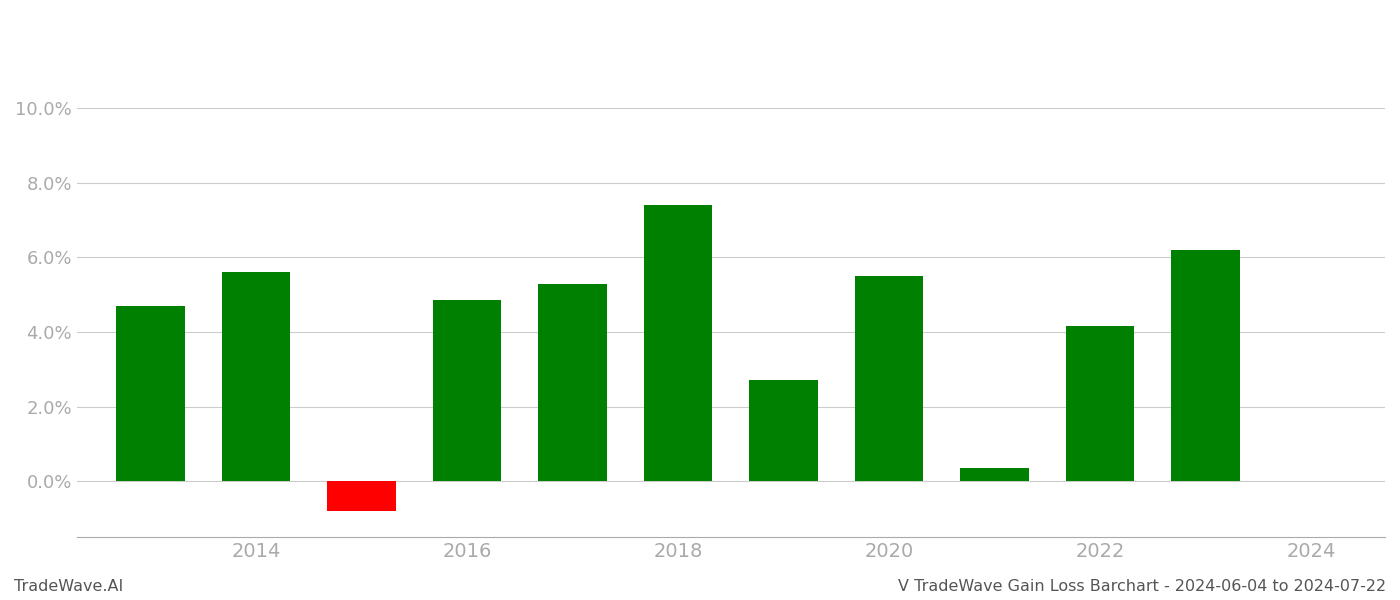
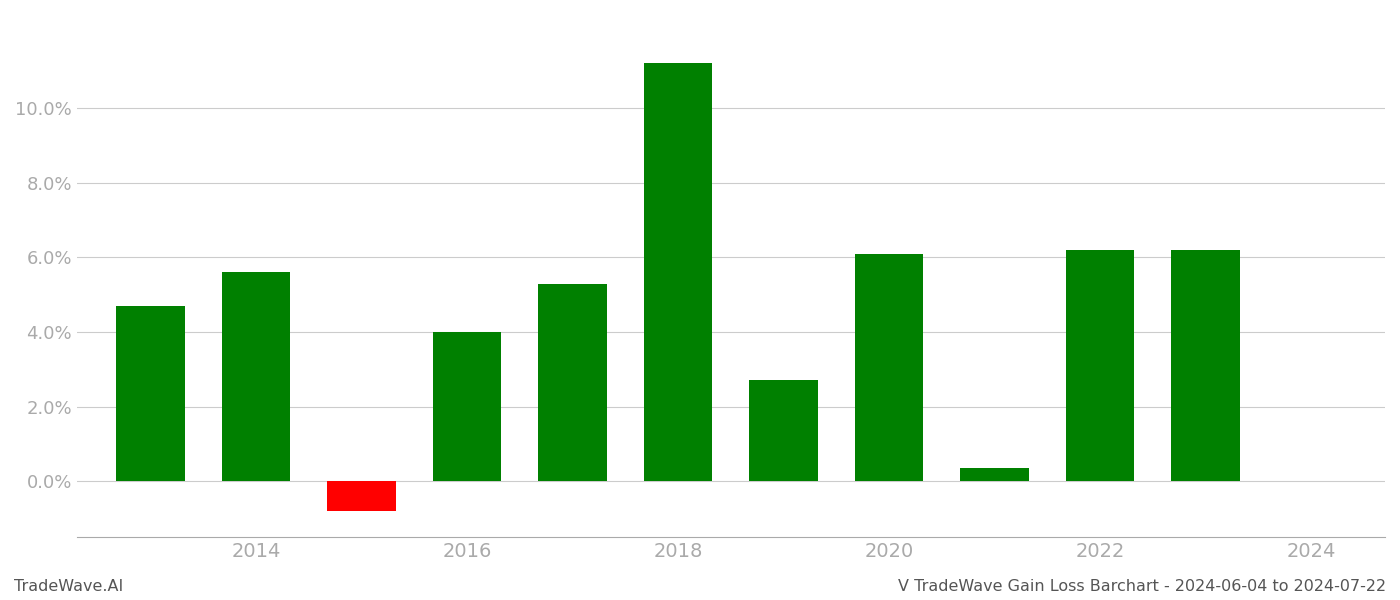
2016: 4.85% -> 4.00%
2018: 7.40% -> 11.20%
2020: 5.50% -> 6.10%
2022: 4.15% -> 6.20%
